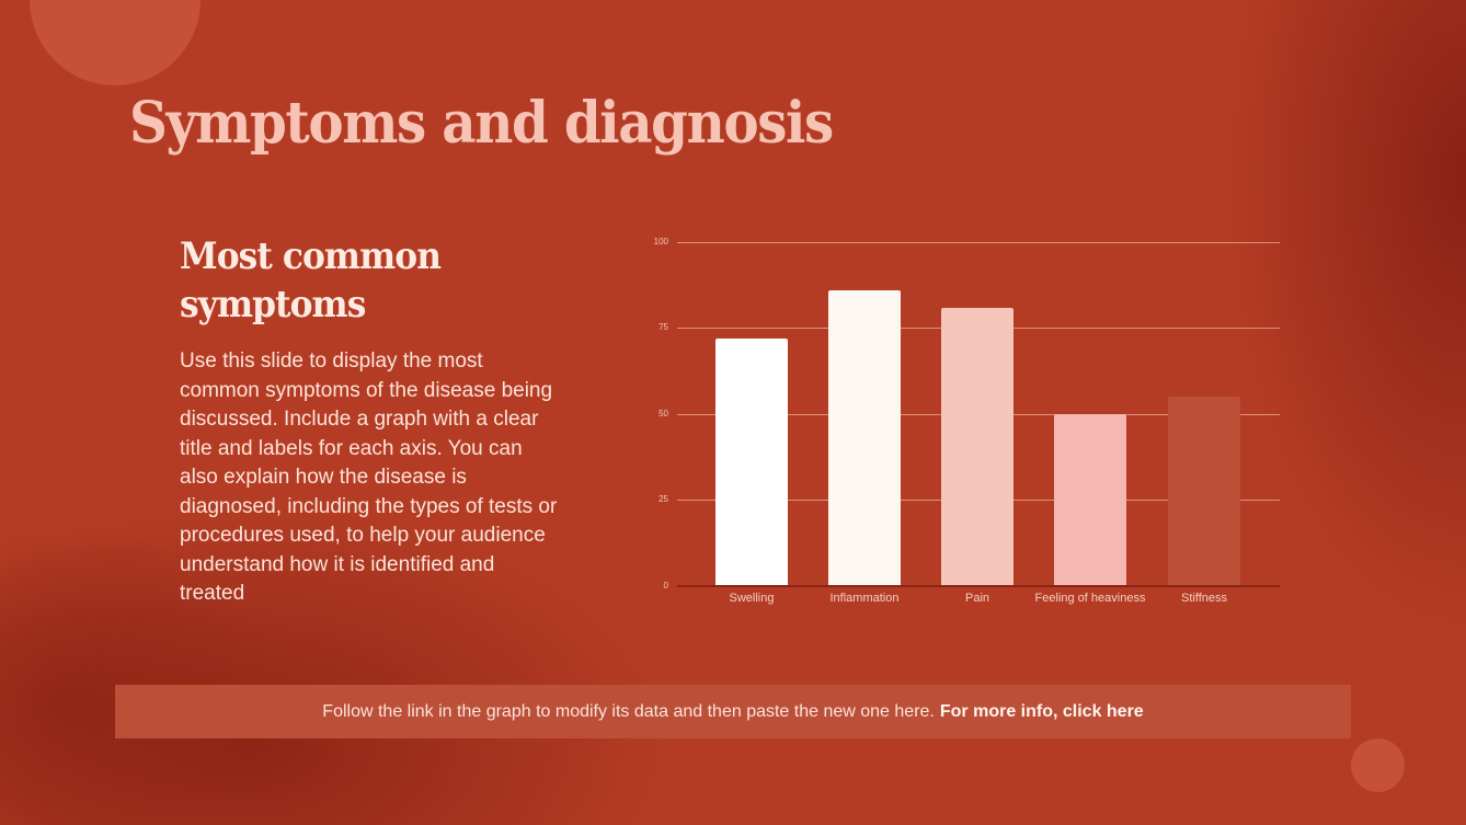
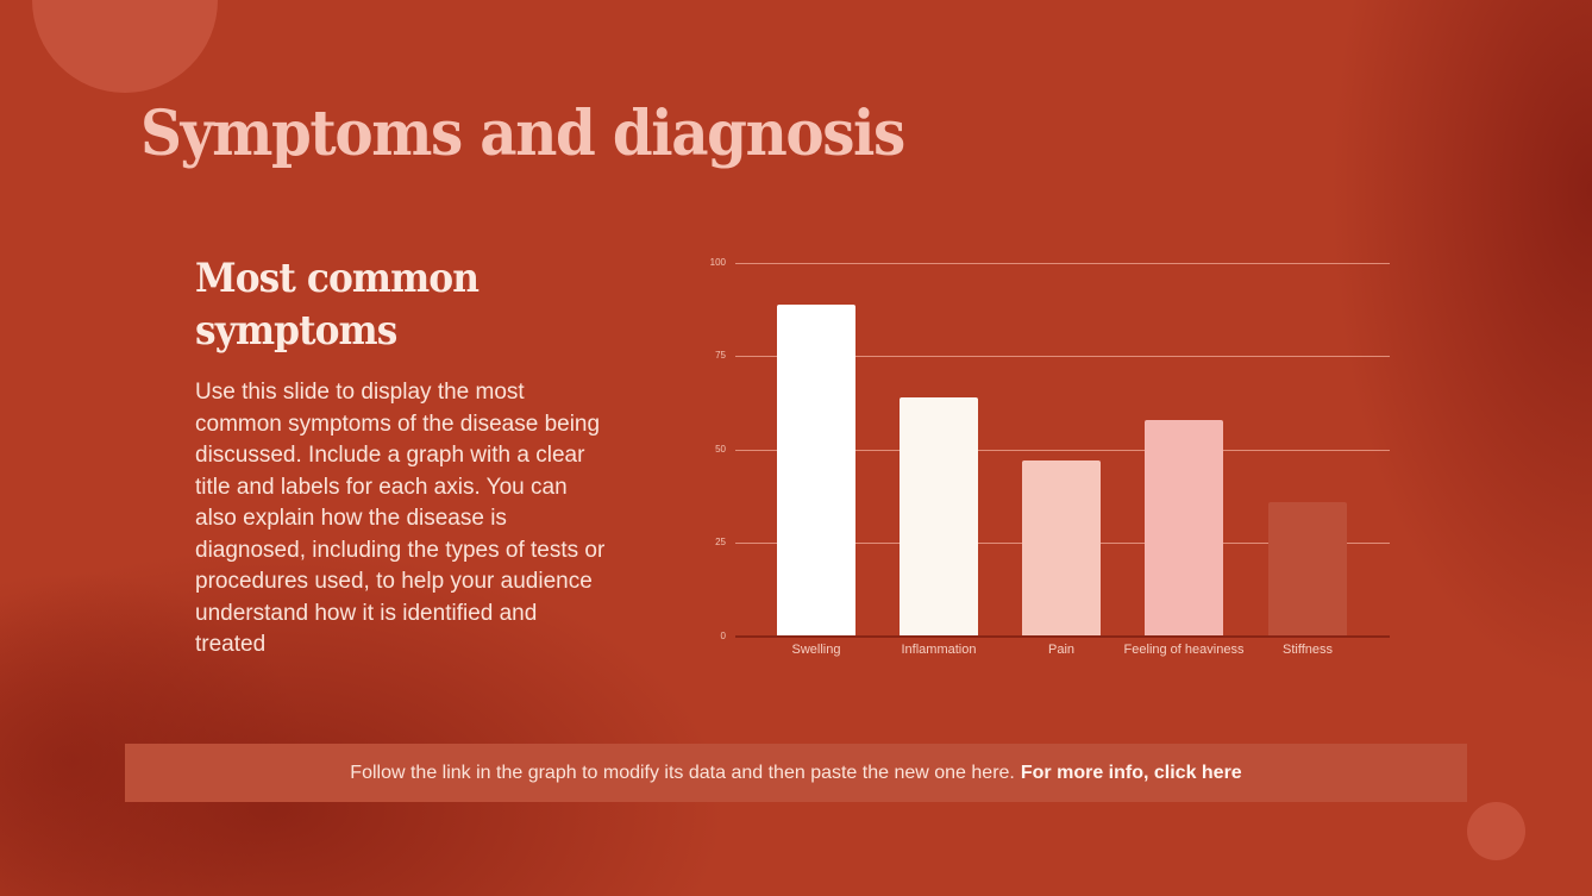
Swelling: 72 -> 89
Inflammation: 86 -> 64
Pain: 81 -> 47
Feeling of heaviness: 50 -> 58
Stiffness: 55 -> 36
